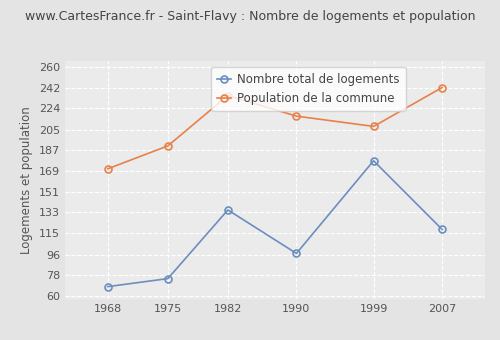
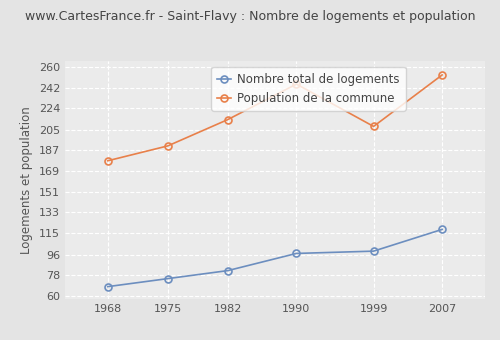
Population de la commune/1968: 171 -> 178
Nombre total de logements/1982: 135 -> 82
Population de la commune/1982: 235 -> 214
Population de la commune/1990: 217 -> 245
Nombre total de logements/1999: 178 -> 99
Population de la commune/2007: 242 -> 253
